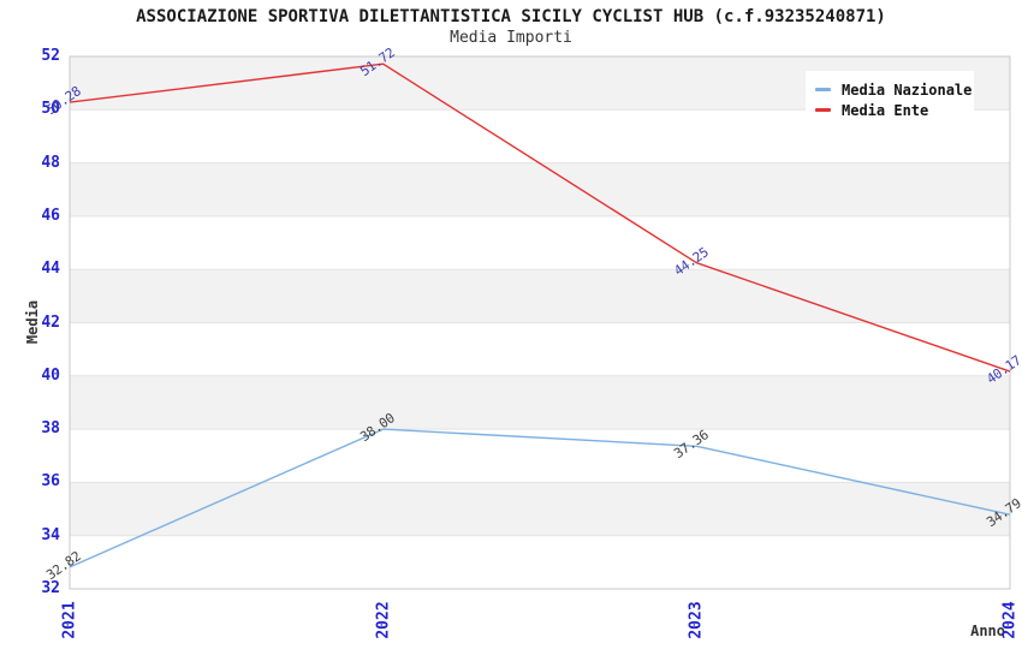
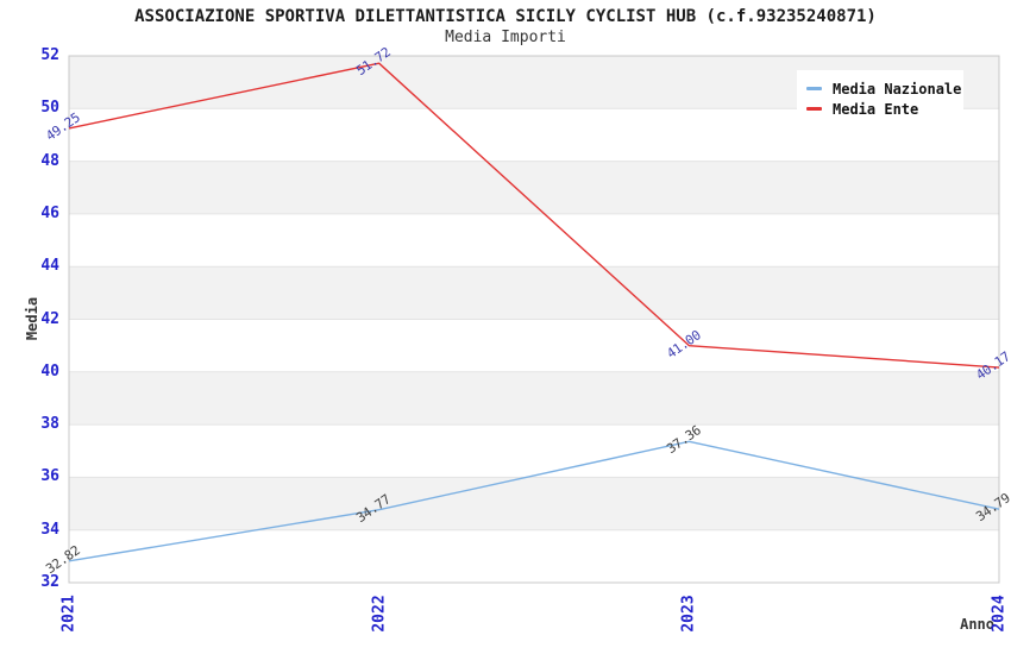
Media Ente/2021: 50.28 -> 49.25
Media Nazionale/2022: 38.00 -> 34.77
Media Ente/2023: 44.25 -> 41.00
